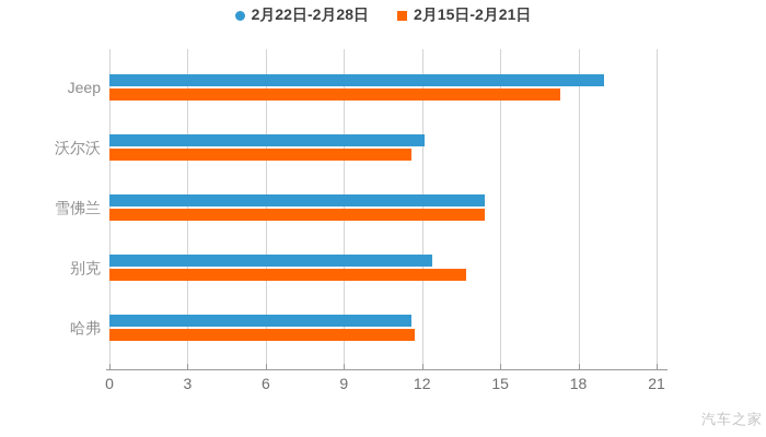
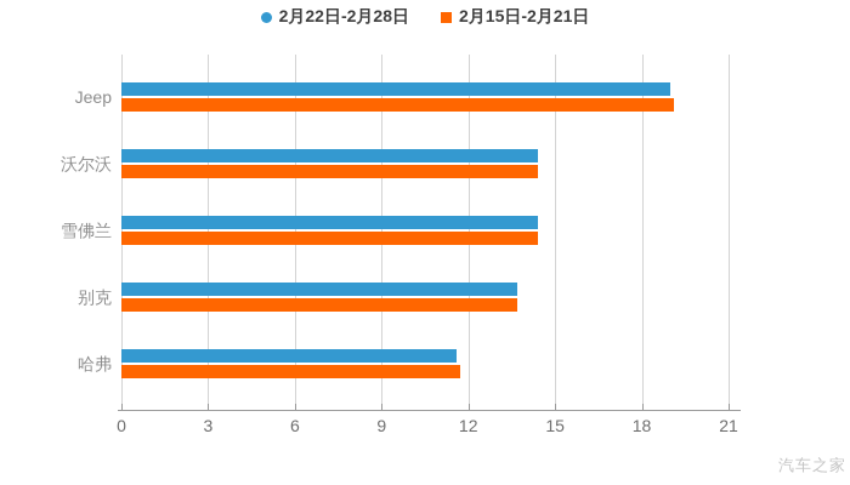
2月15日-2月21日/Jeep: 17.3 -> 19.1
2月22日-2月28日/沃尔沃: 12.1 -> 14.4
2月15日-2月21日/沃尔沃: 11.6 -> 14.4
2月22日-2月28日/别克: 12.4 -> 13.7
